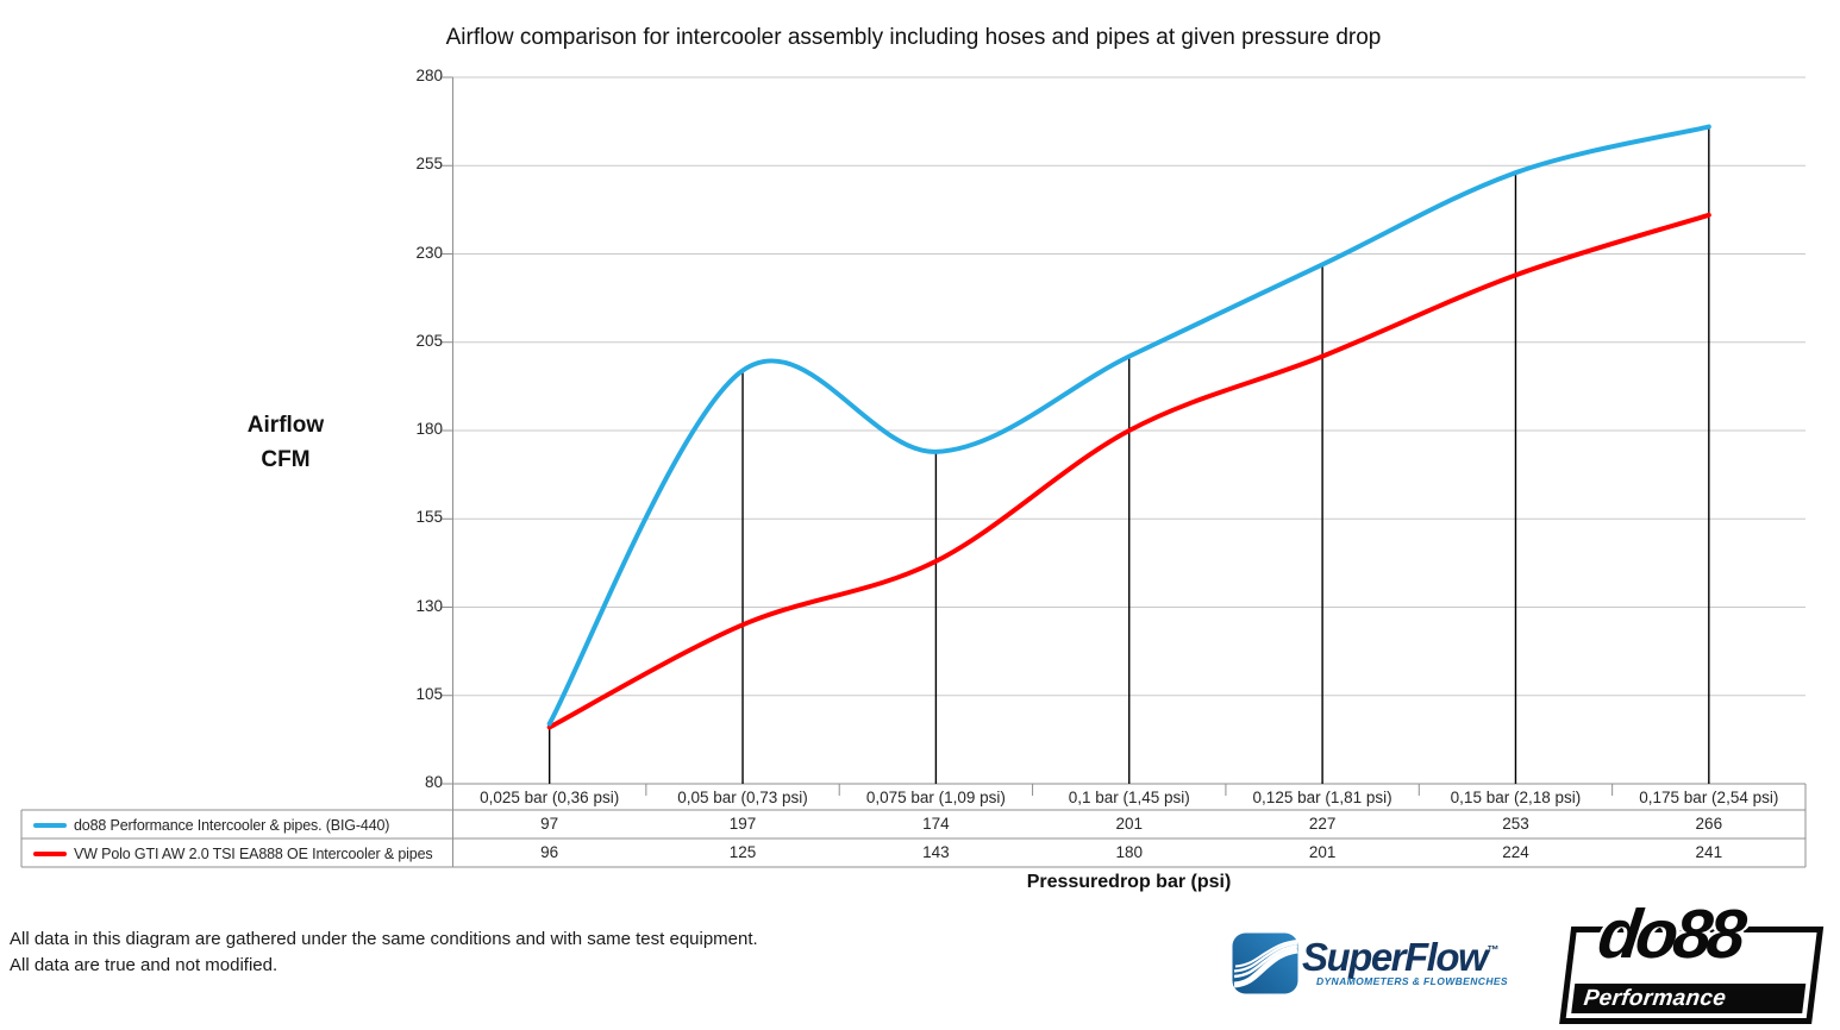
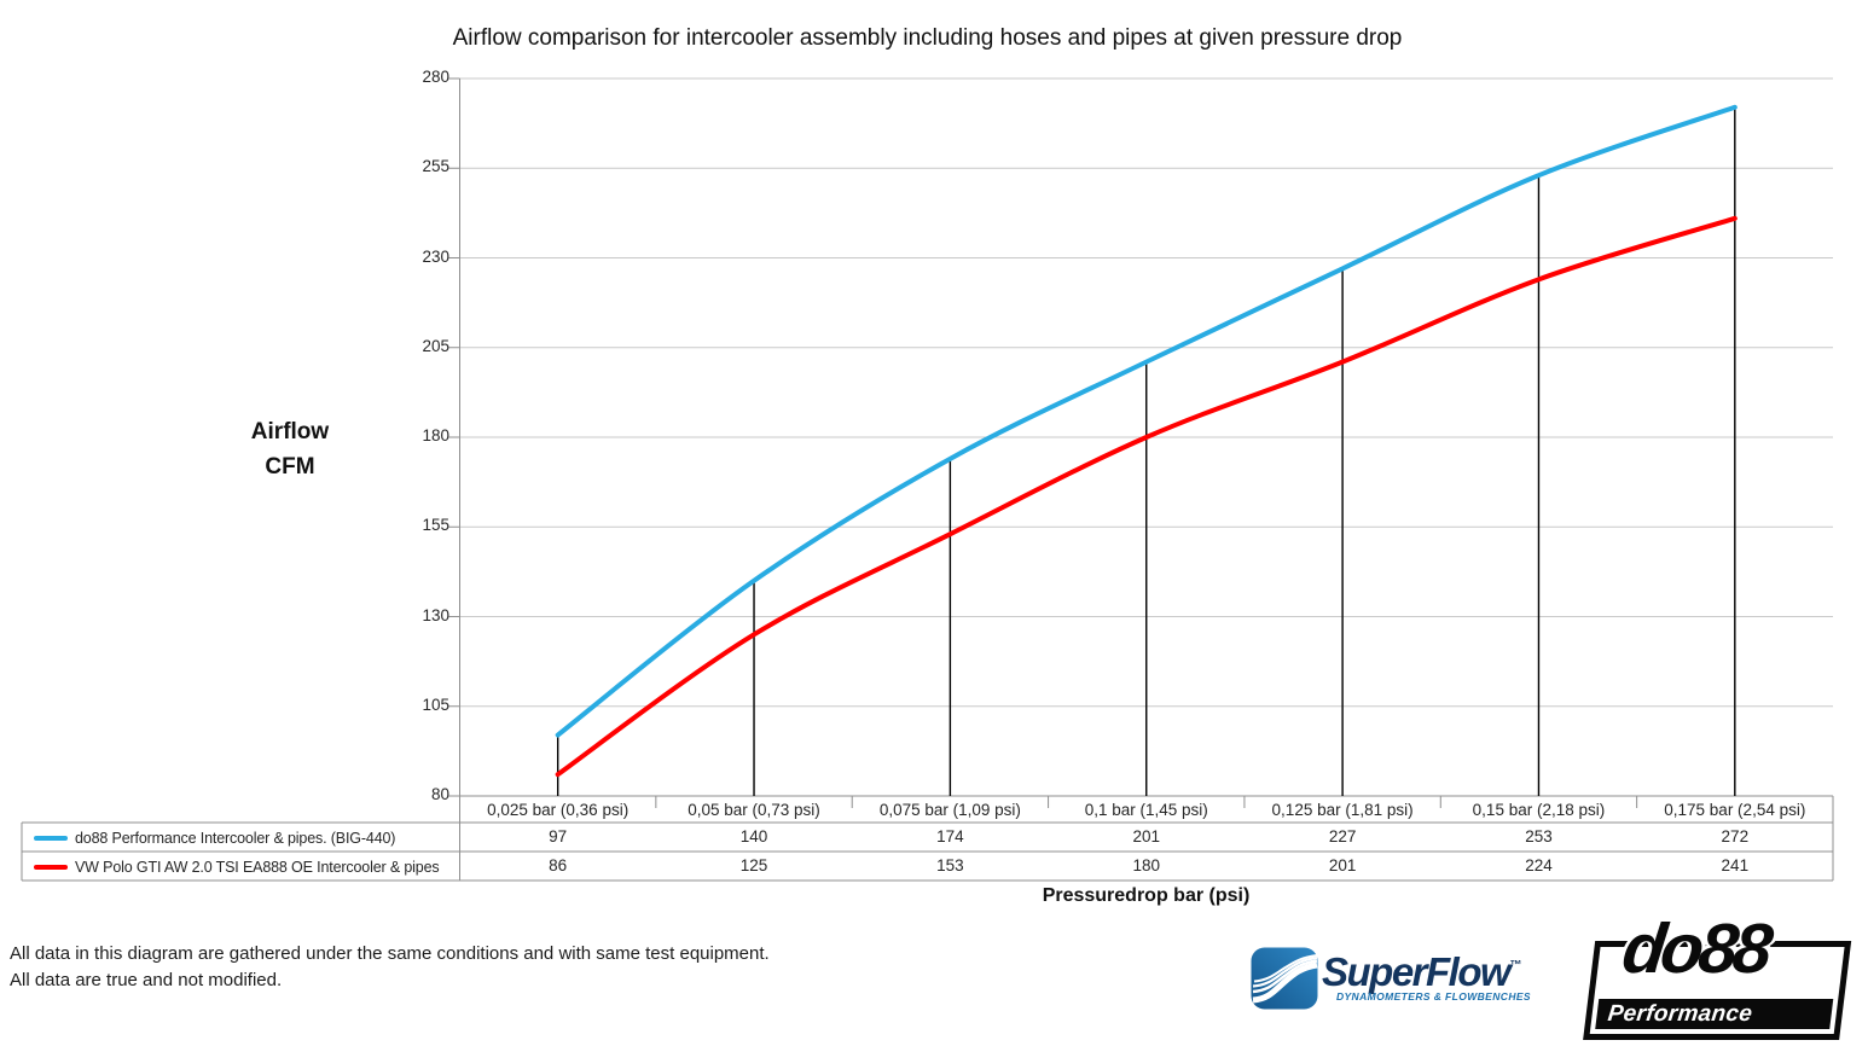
VW Polo GTI AW 2.0 TSI EA888 OE Intercooler & pipes/0,025 bar (0,36 psi): 96 -> 86
do88 Performance Intercooler & pipes. (BIG-440)/0,05 bar (0,73 psi): 197 -> 140
VW Polo GTI AW 2.0 TSI EA888 OE Intercooler & pipes/0,075 bar (1,09 psi): 143 -> 153
do88 Performance Intercooler & pipes. (BIG-440)/0,175 bar (2,54 psi): 266 -> 272
